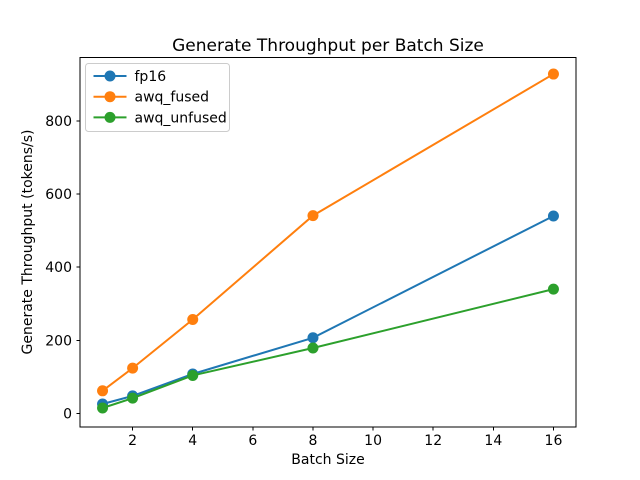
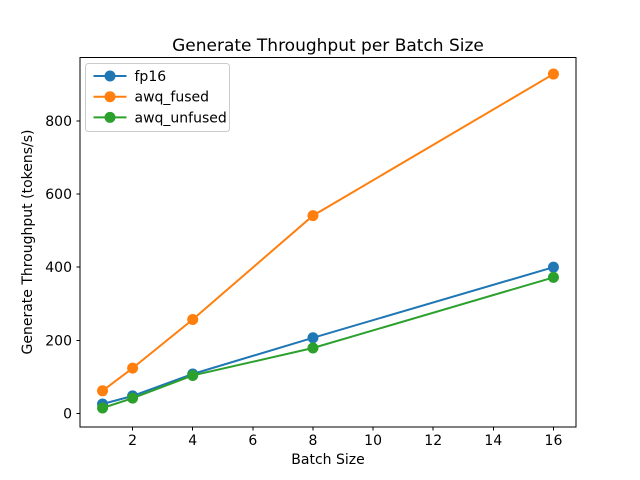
fp16/16: 540 -> 400
awq_unfused/16: 340 -> 370
